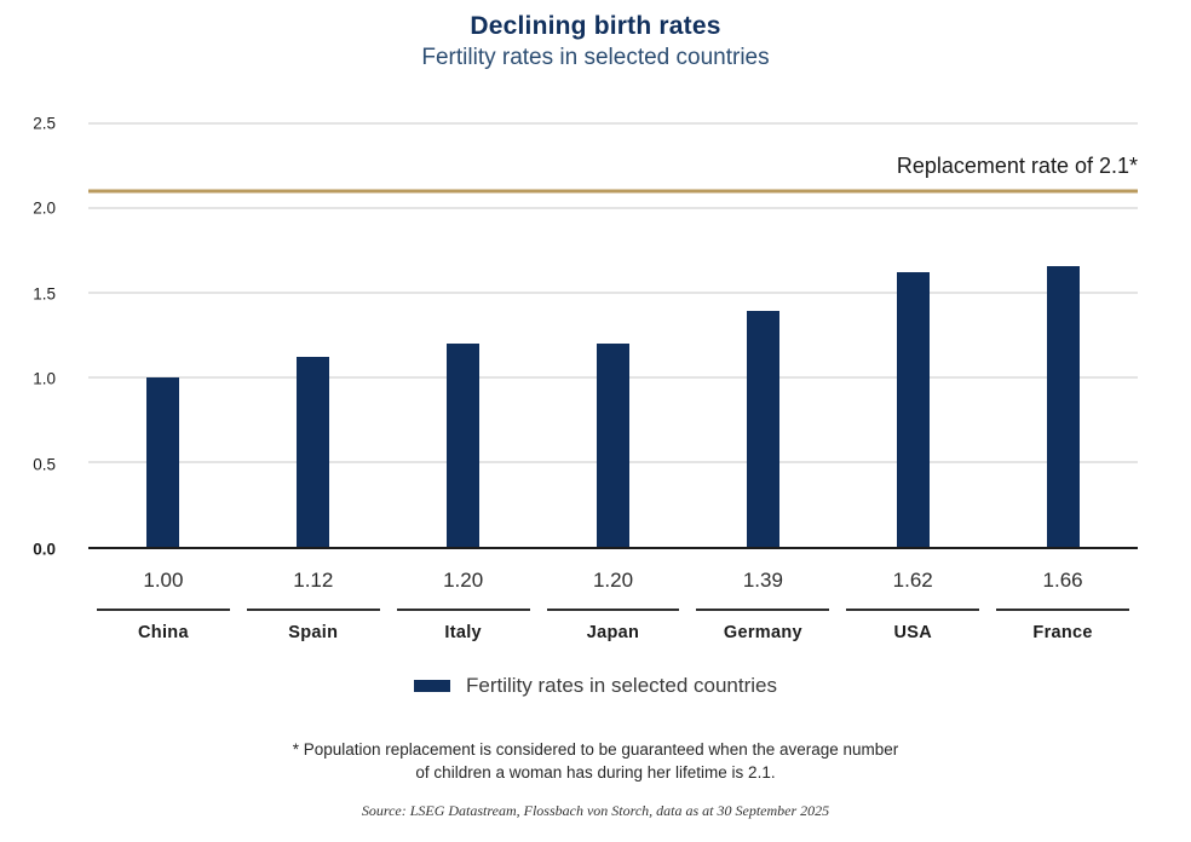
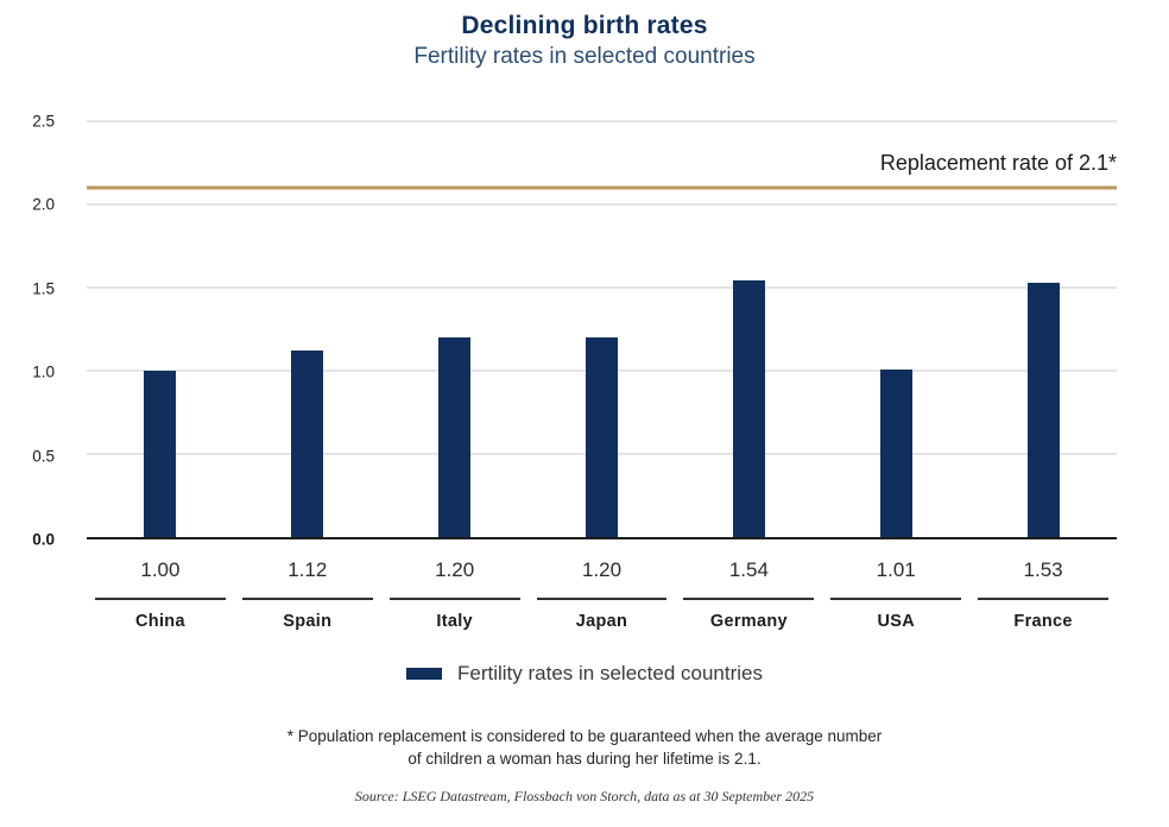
Germany: 1.39 -> 1.54
USA: 1.62 -> 1.01
France: 1.66 -> 1.53
